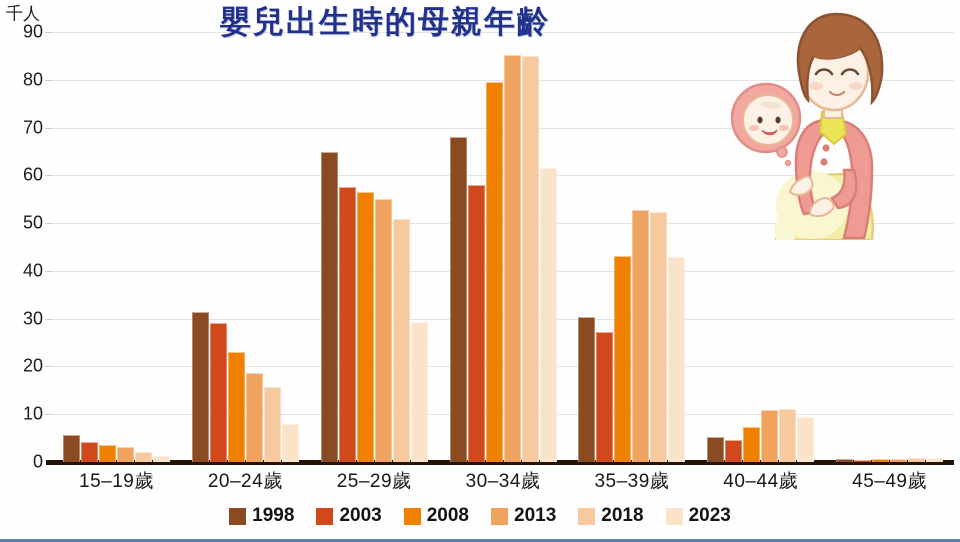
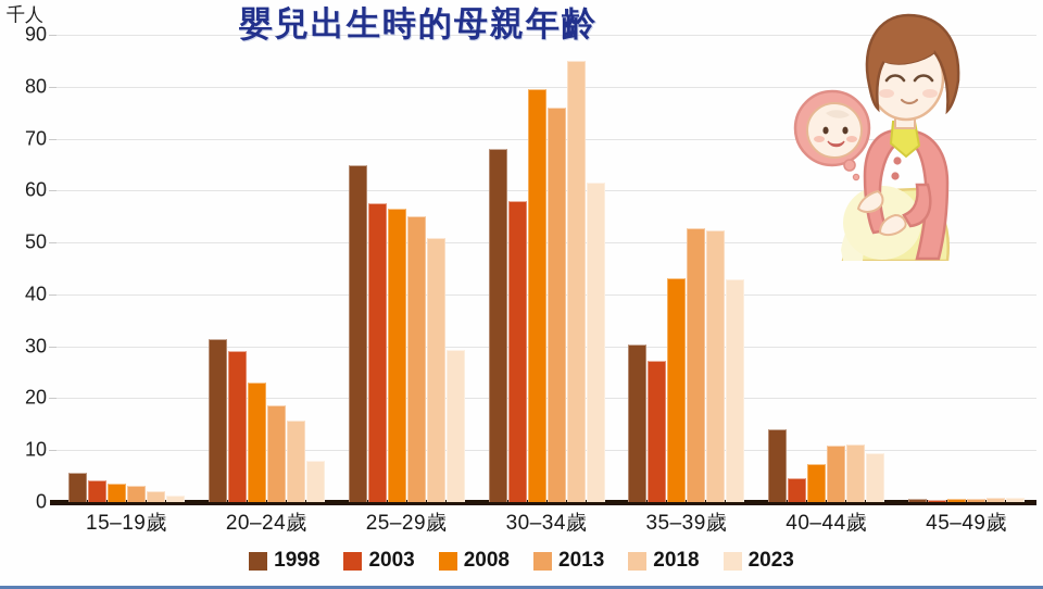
2013/30–34歲: 85 -> 76
1998/40–44歲: 5 -> 14
